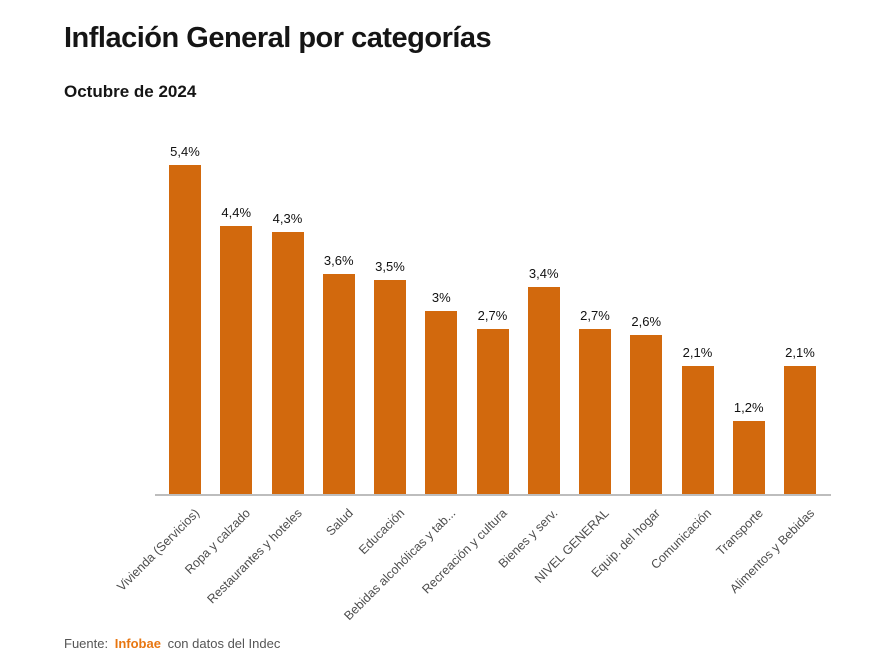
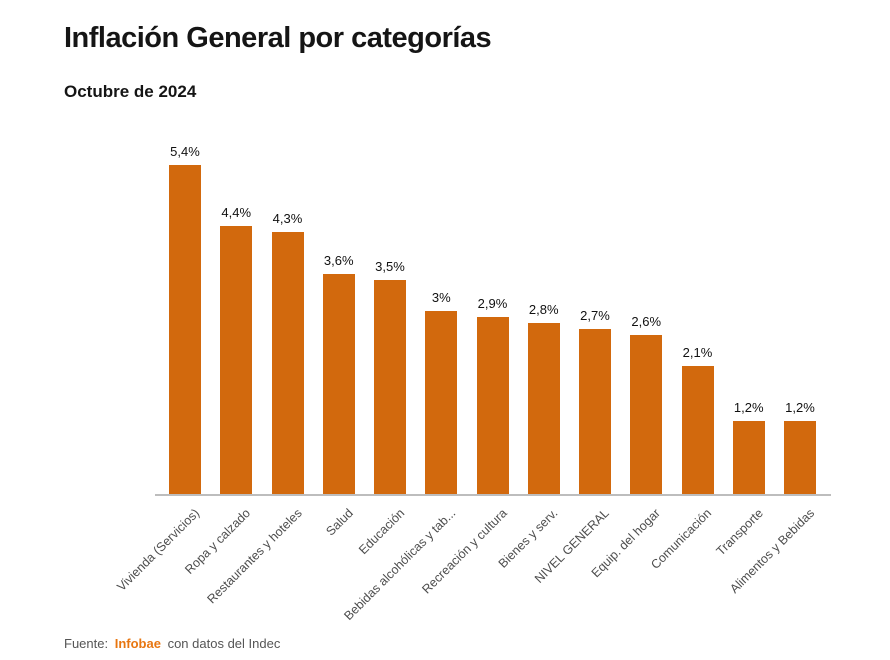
Recreación y cultura: 2,7% -> 2,9%
Bienes y serv.: 3,4% -> 2,8%
Alimentos y Bebidas: 2,1% -> 1,2%
